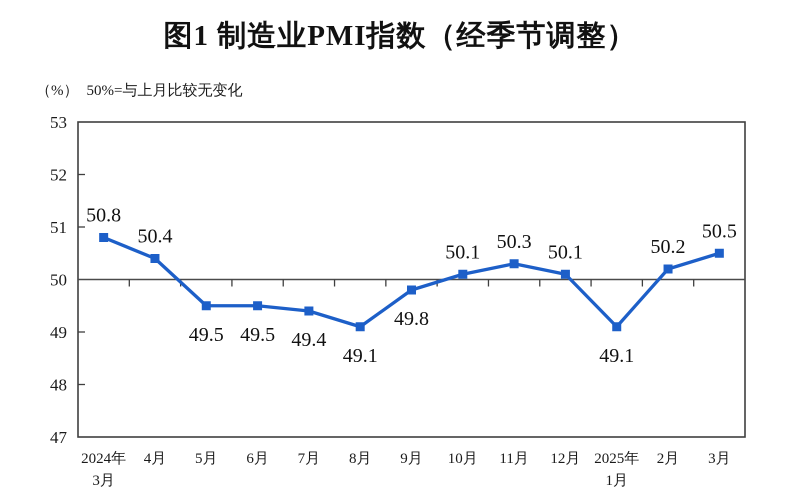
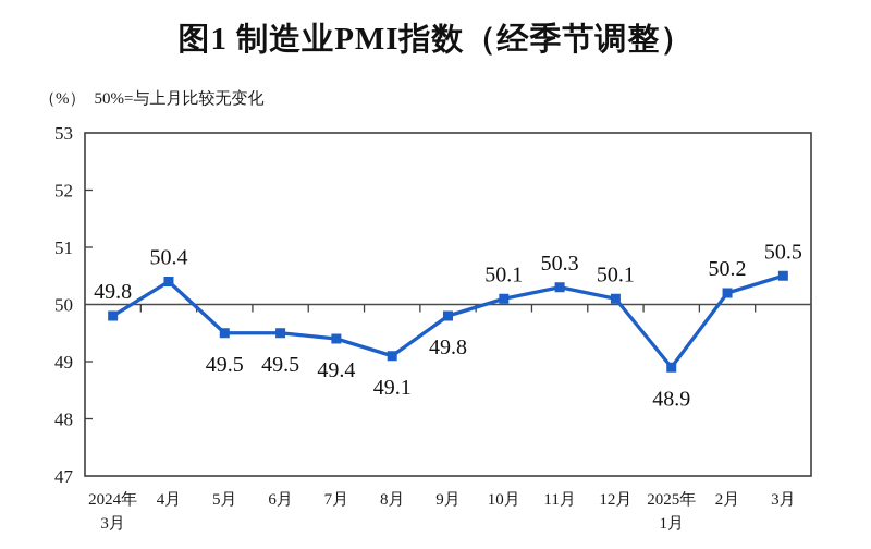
2024年 3月: 50.8 -> 49.8
2025年 1月: 49.1 -> 48.9
